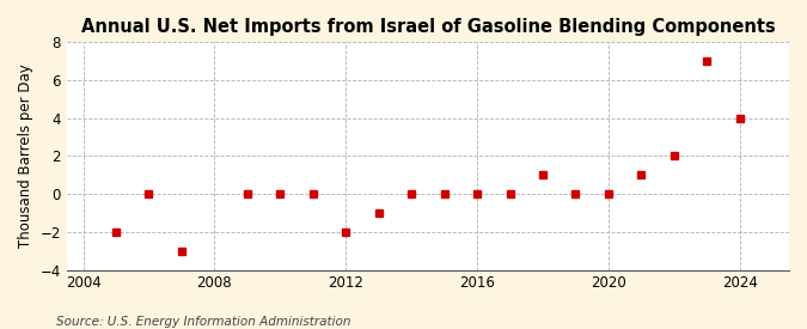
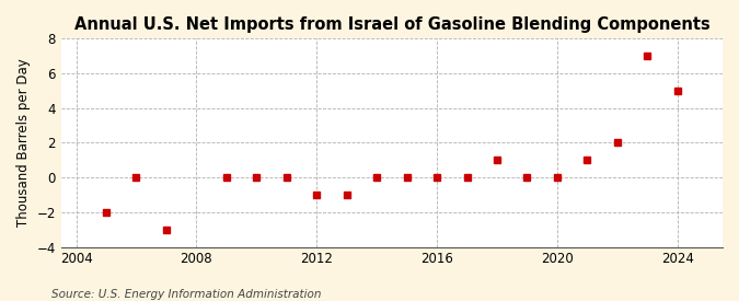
2012: -2 -> -1
2024: 4 -> 5
